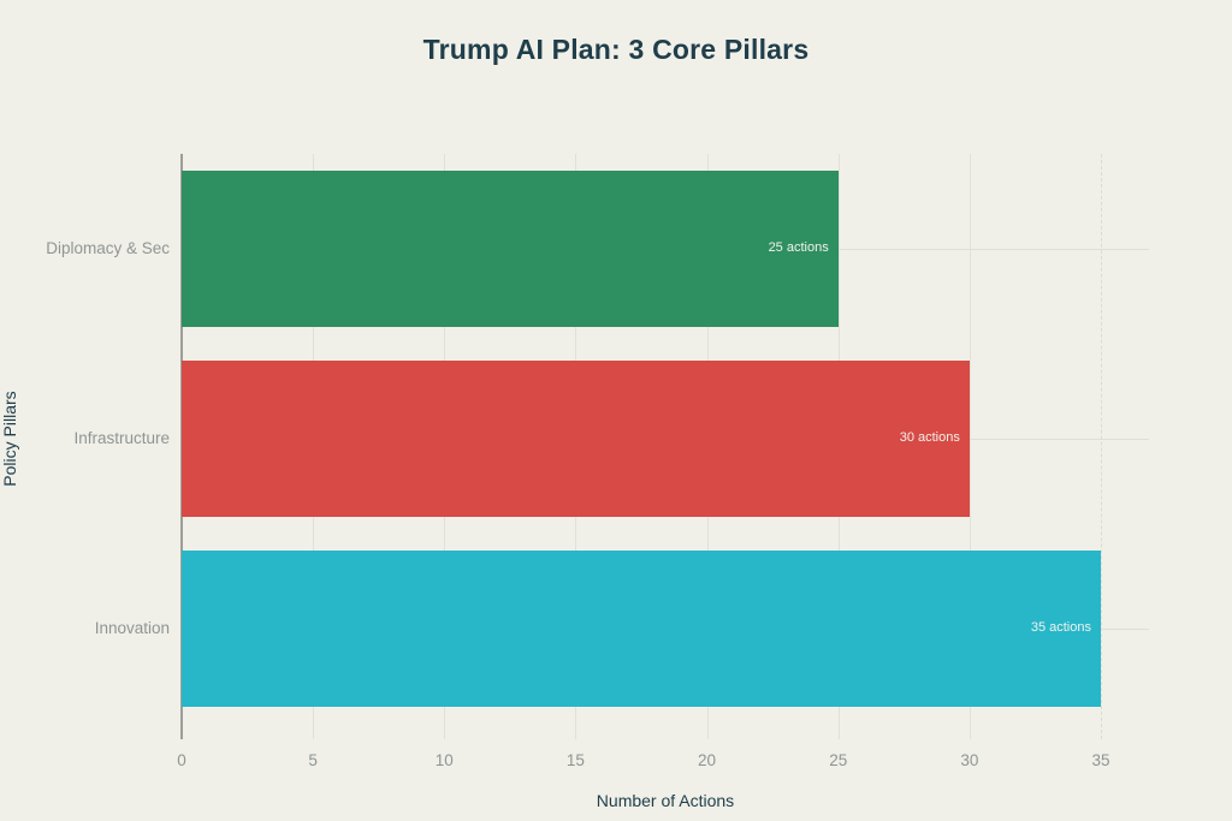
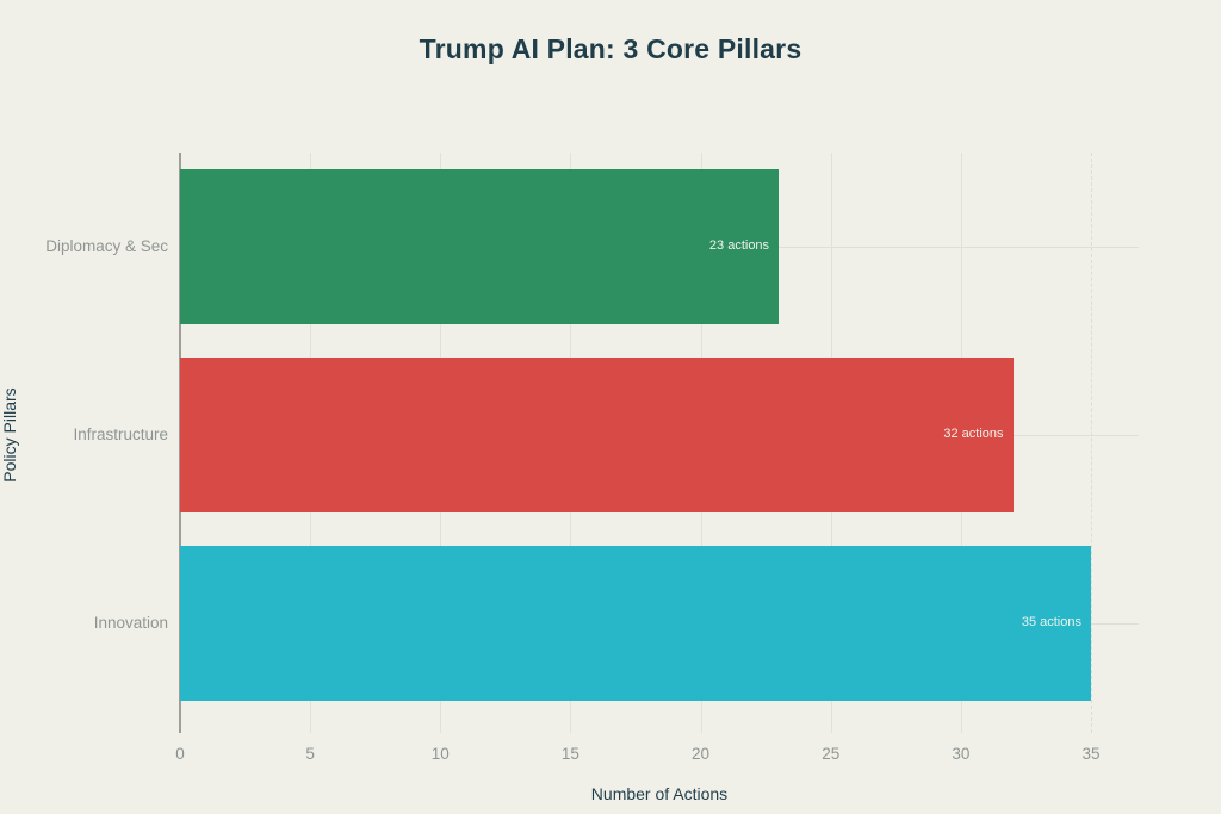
Diplomacy & Sec: 25 -> 23
Infrastructure: 30 -> 32
